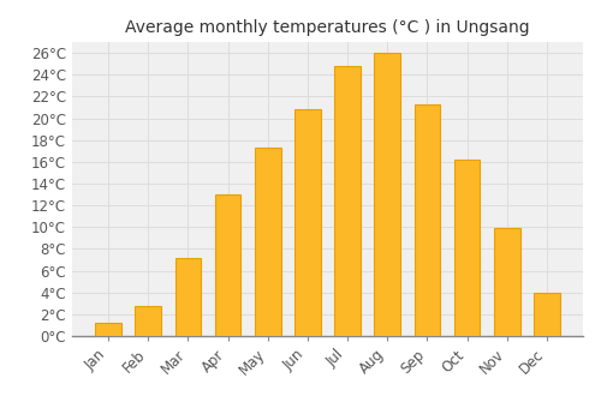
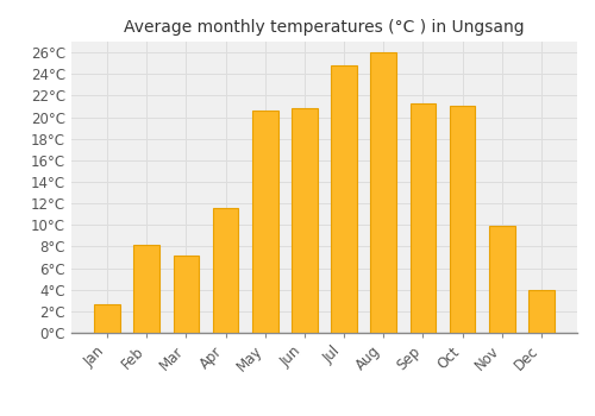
Jan: 1.2°C -> 2.6°C
Feb: 2.8°C -> 8.2°C
Apr: 13.0°C -> 11.6°C
May: 17.3°C -> 20.6°C
Oct: 16.2°C -> 21.0°C
